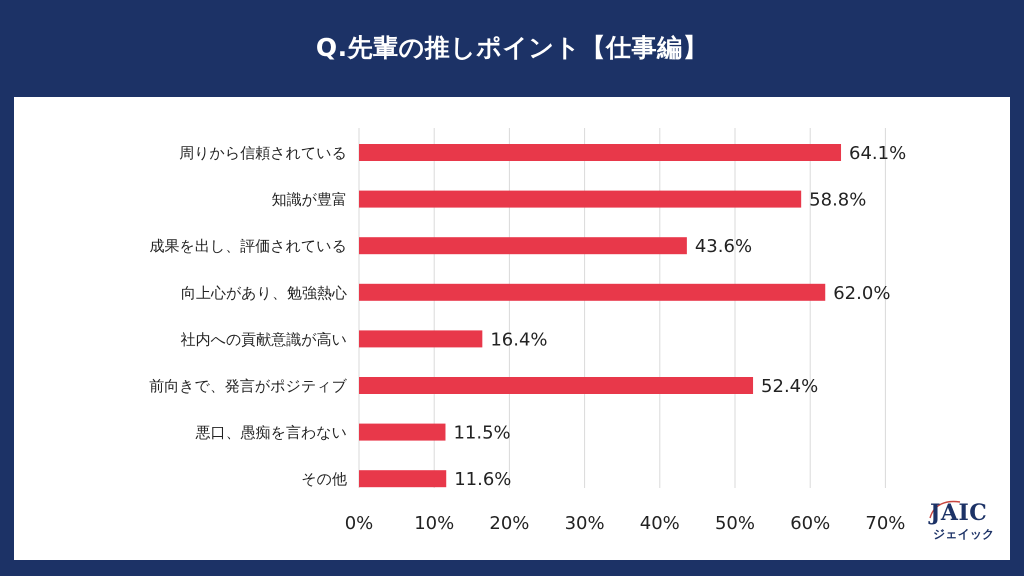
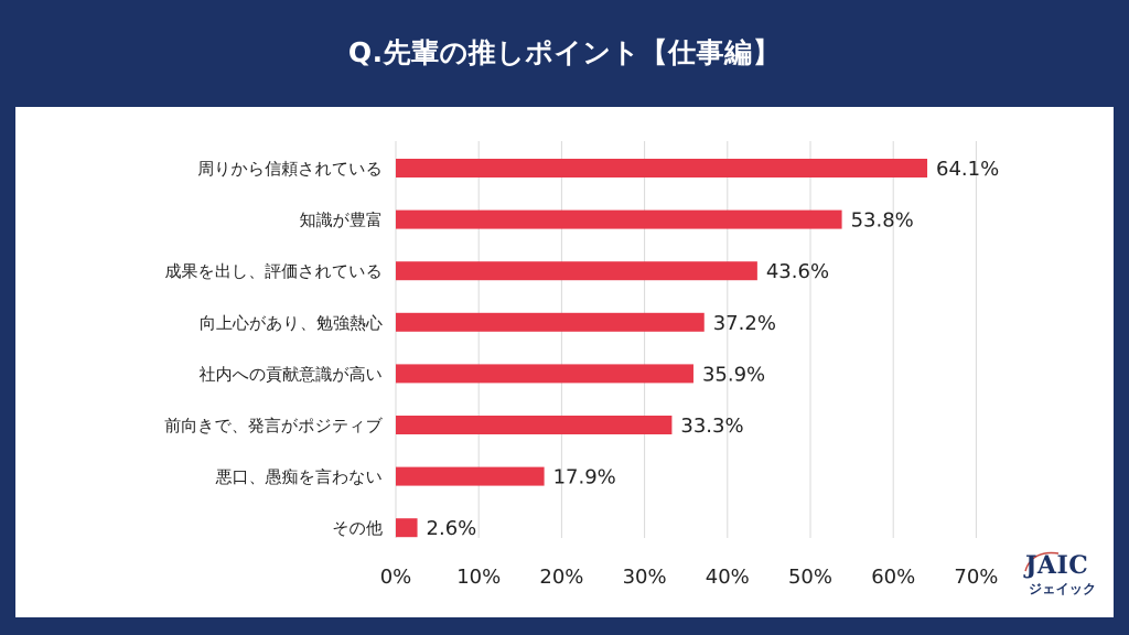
知識が豊富: 58.8% -> 53.8%
向上心があり、勉強熱心: 62.0% -> 37.2%
社内への貢献意識が高い: 16.4% -> 35.9%
前向きで、発言がポジティブ: 52.4% -> 33.3%
悪口、愚痴を言わない: 11.5% -> 17.9%
その他: 11.6% -> 2.6%
